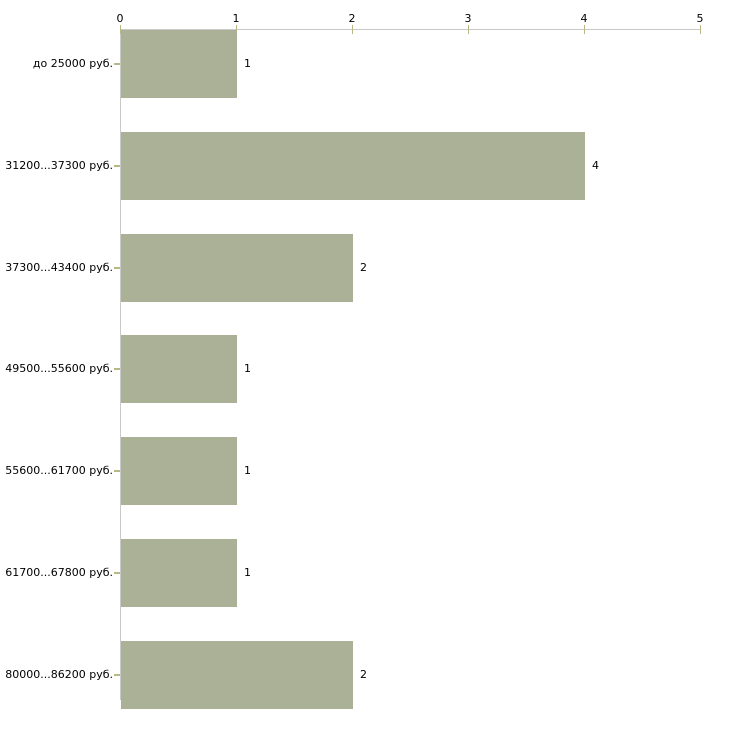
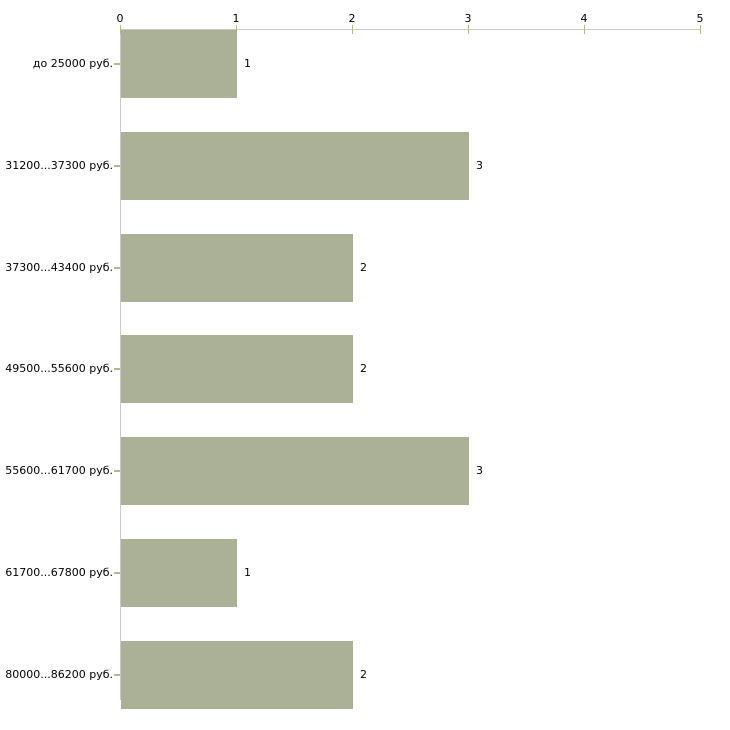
31200...37300 руб.: 4 -> 3
49500...55600 руб.: 1 -> 2
55600...61700 руб.: 1 -> 3
